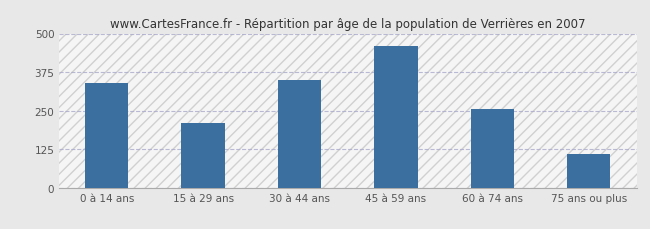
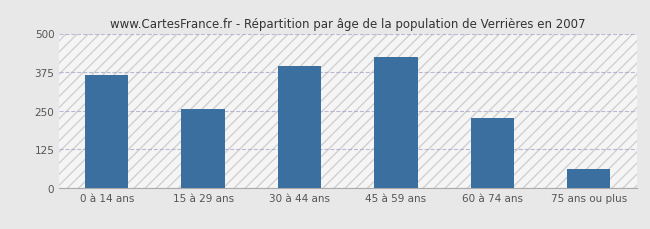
0 à 14 ans: 340 -> 365
15 à 29 ans: 210 -> 255
30 à 44 ans: 350 -> 395
45 à 59 ans: 460 -> 425
60 à 74 ans: 255 -> 225
75 ans ou plus: 110 -> 60
